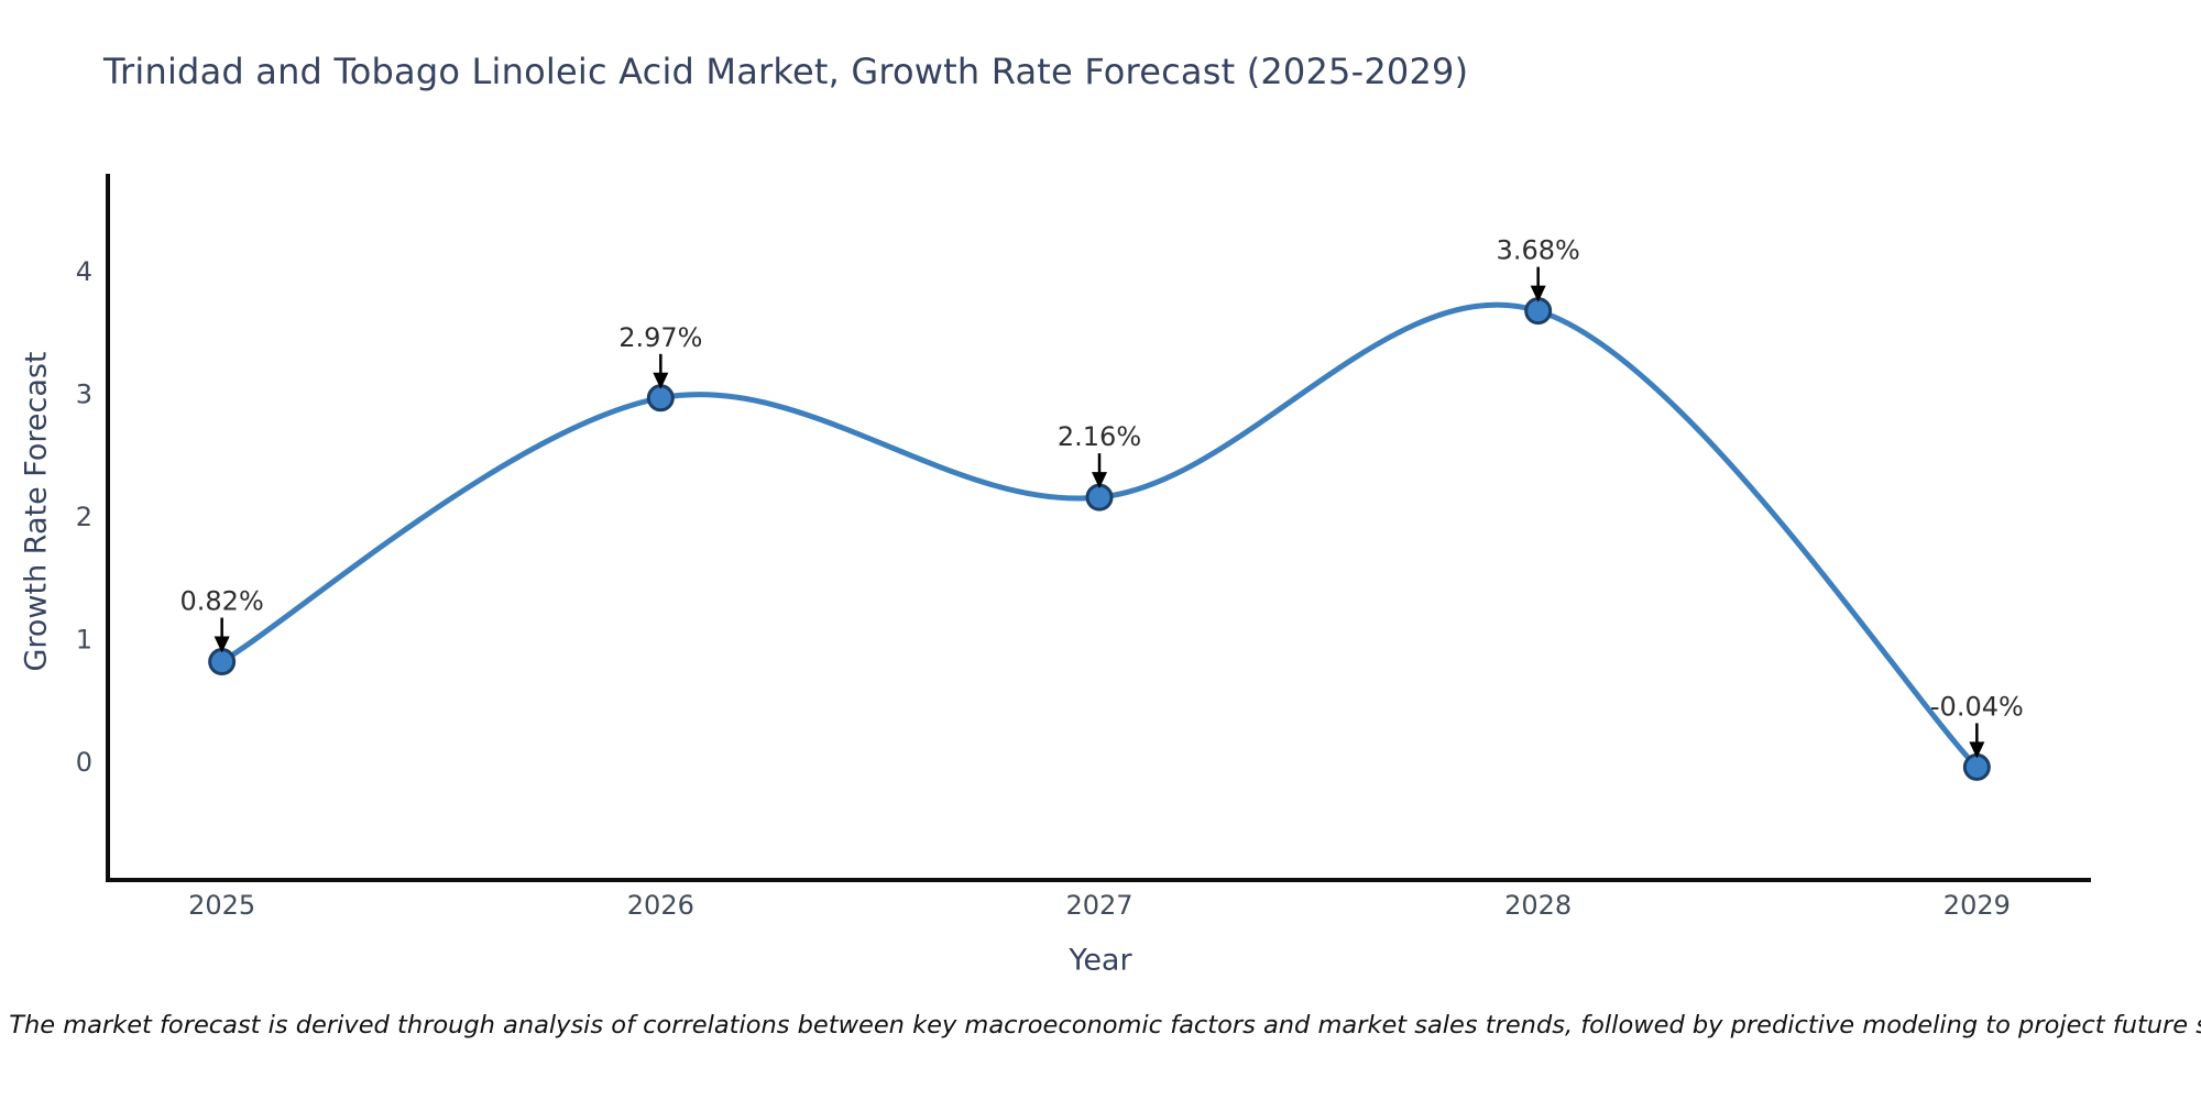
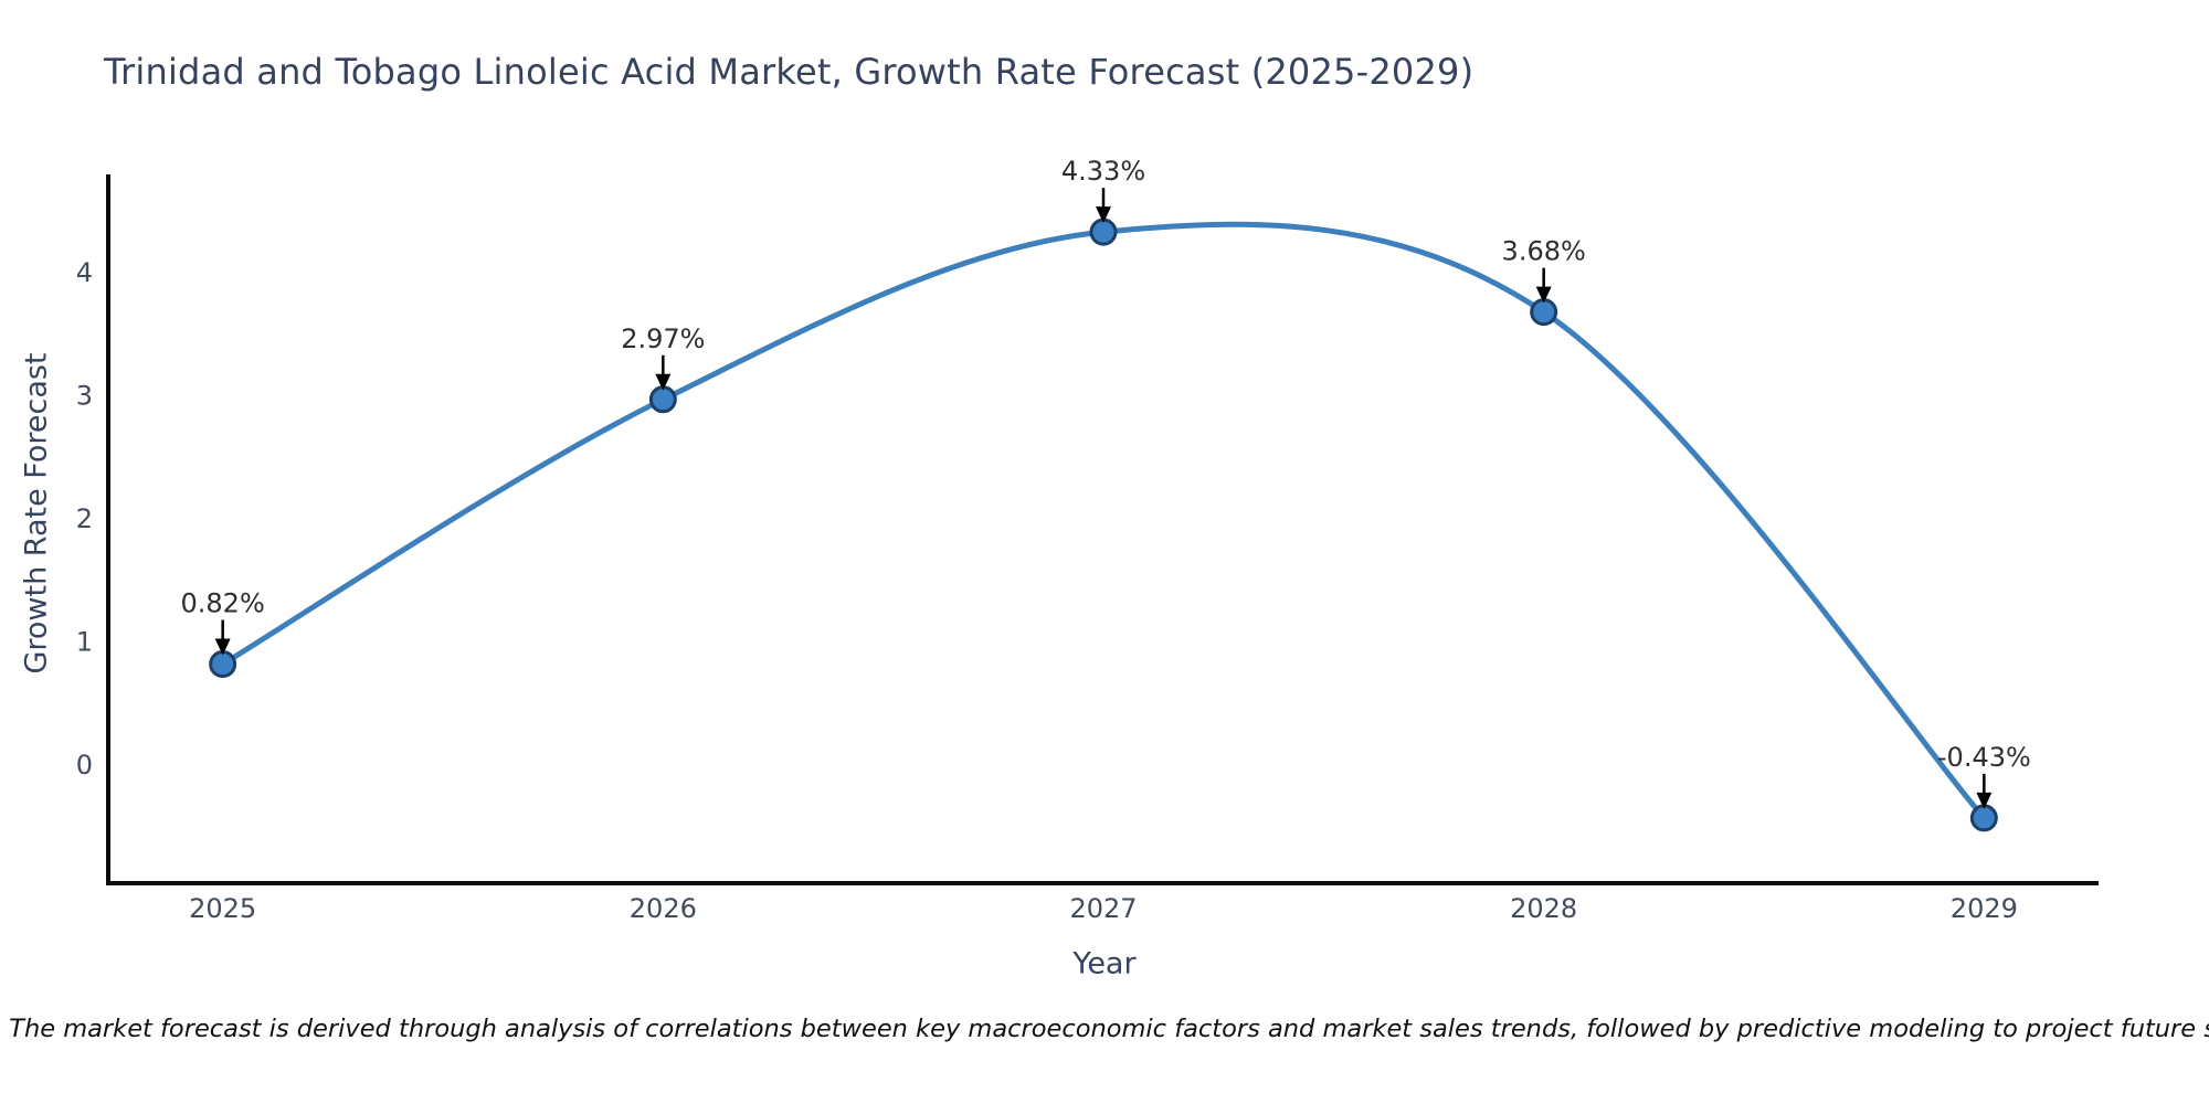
2027: 2.16% -> 4.33%
2029: -0.04% -> -0.43%
